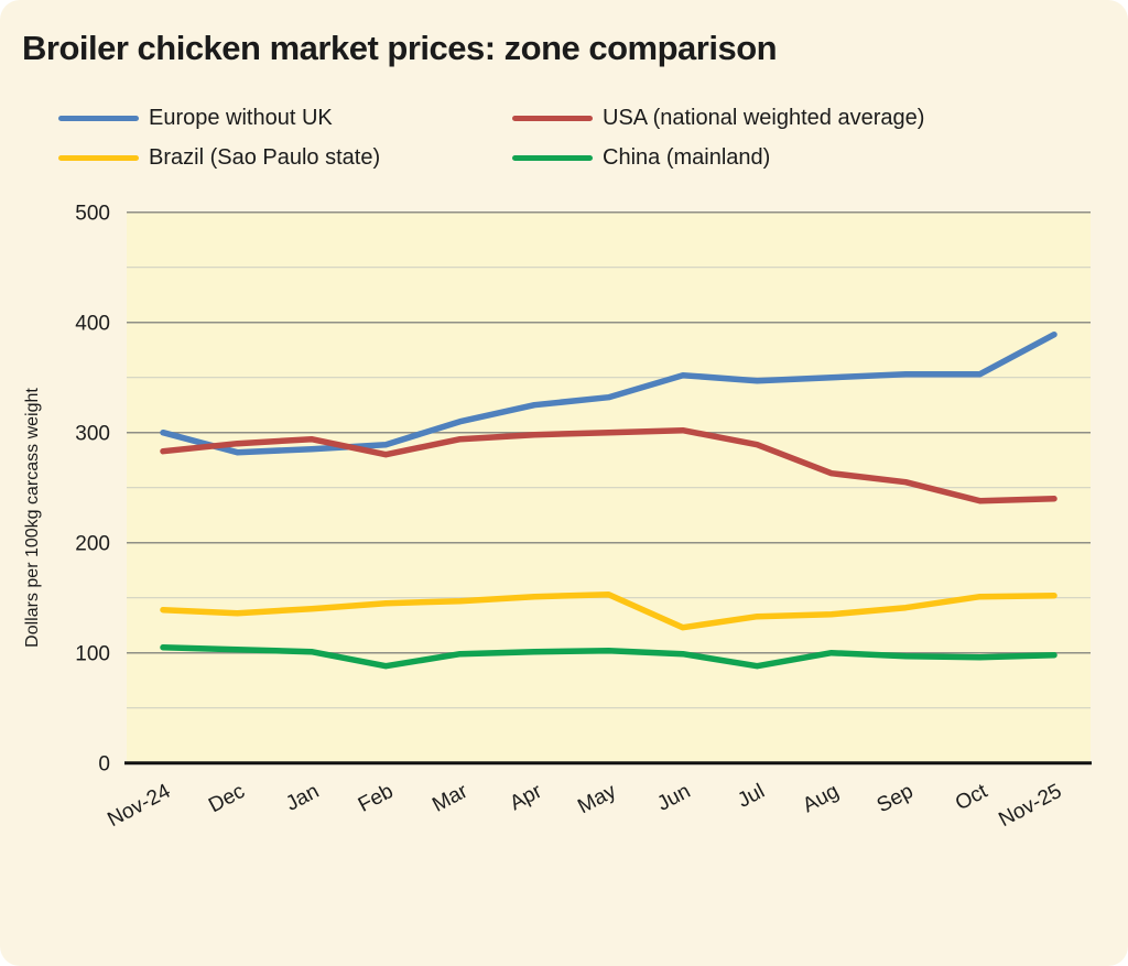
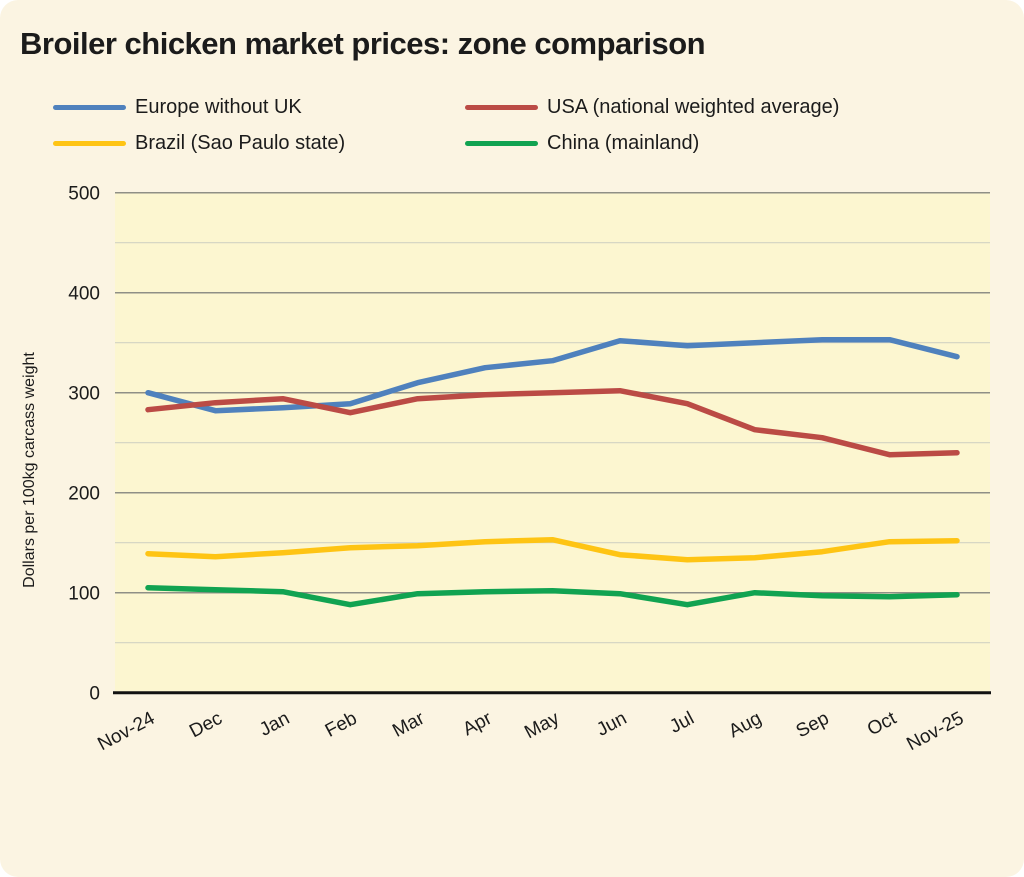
Brazil (Sao Paulo state)/Jun: 123 -> 138
Europe without UK/Nov-25: 389 -> 336
